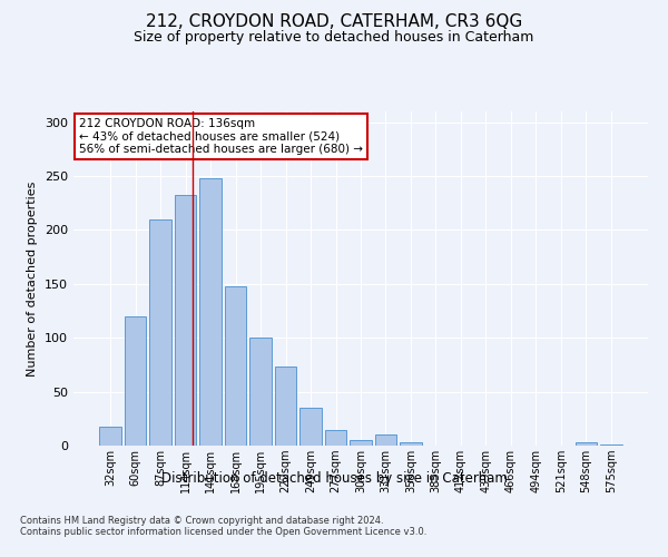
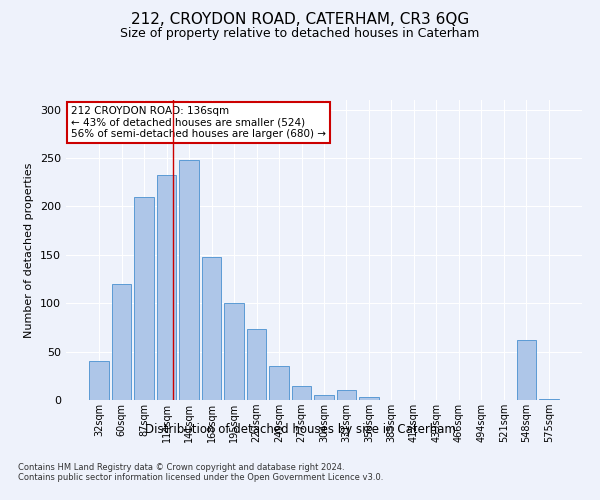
32sqm: 18 -> 40
548sqm: 3 -> 62
